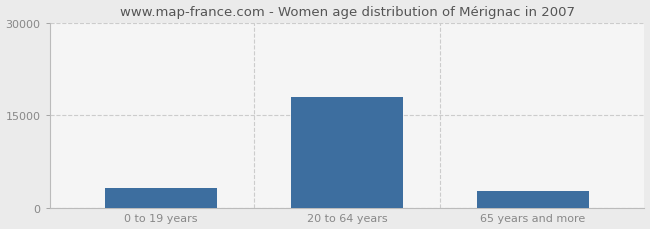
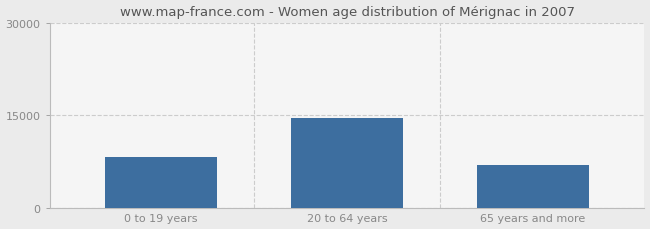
0 to 19 years: 3300 -> 8200
20 to 64 years: 18000 -> 14600
65 years and more: 2700 -> 7000
